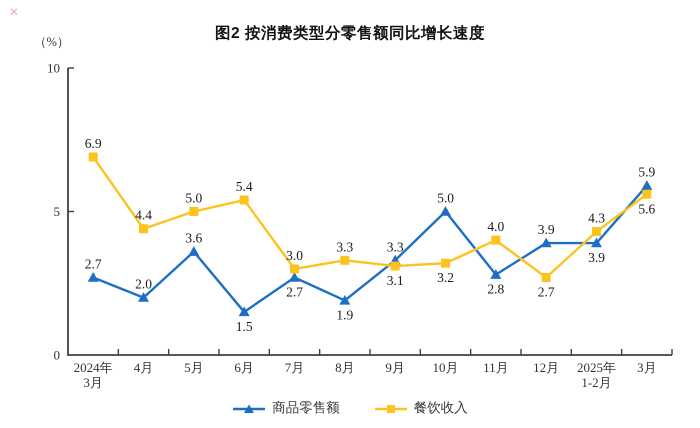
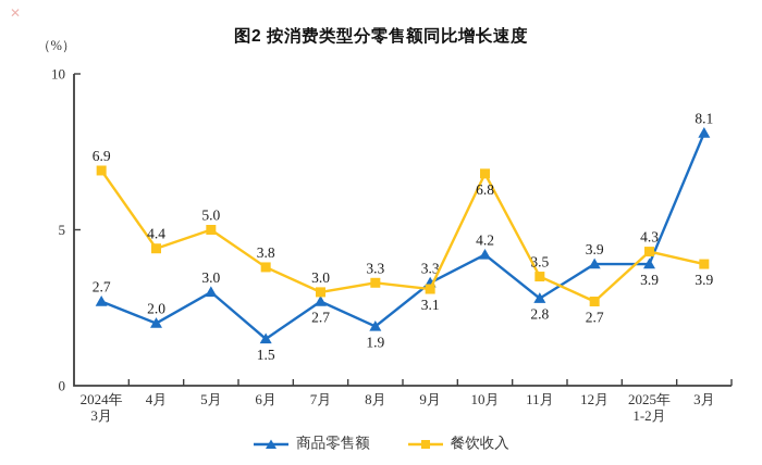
商品零售额/5月: 3.6 -> 3.0
餐饮收入/6月: 5.4 -> 3.8
商品零售额/10月: 5.0 -> 4.2
餐饮收入/10月: 3.2 -> 6.8
餐饮收入/11月: 4.0 -> 3.5
商品零售额/3月: 5.9 -> 8.1
餐饮收入/3月: 5.6 -> 3.9
